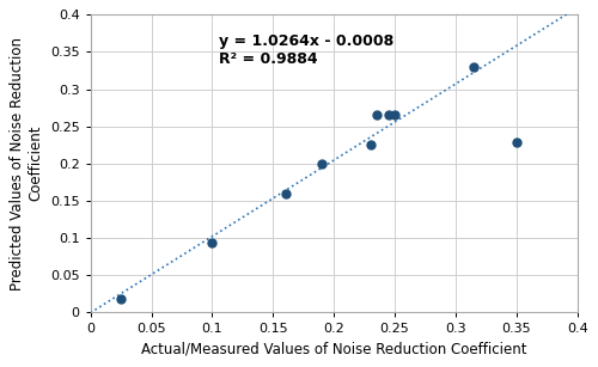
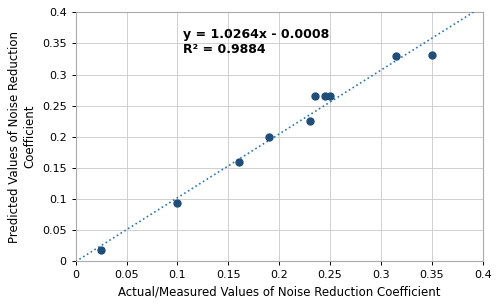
0.35: 0.228 -> 0.332
